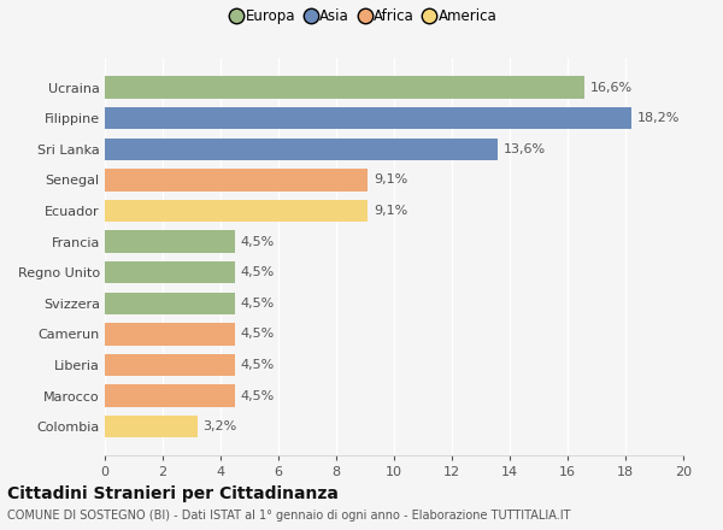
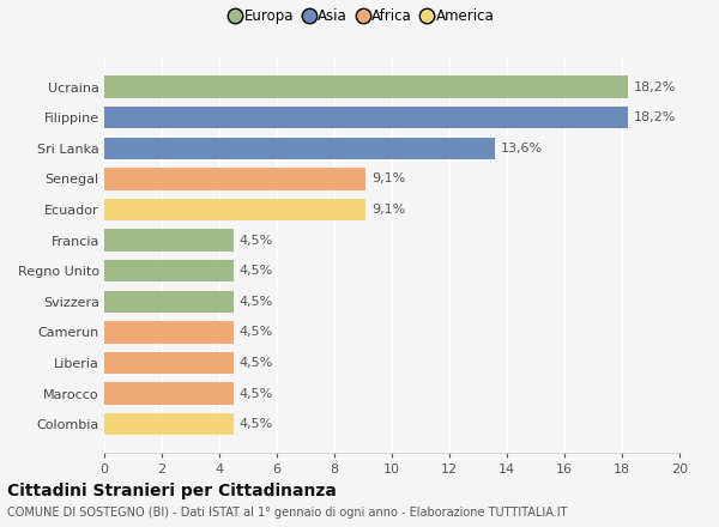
Ucraina: 16,6% -> 18,2%
Colombia: 3,2% -> 4,5%
